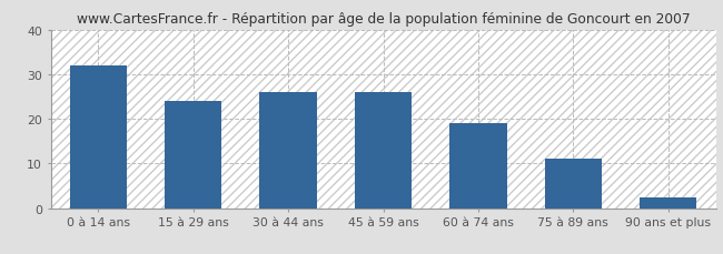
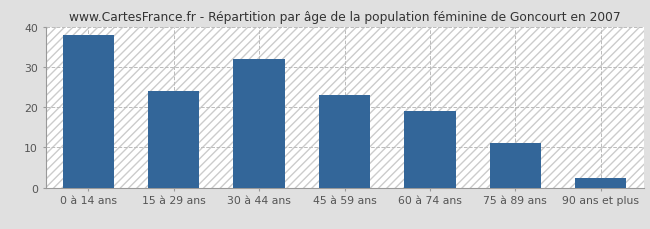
0 à 14 ans: 32.0 -> 38.0
30 à 44 ans: 26.0 -> 32.0
45 à 59 ans: 26.0 -> 23.0
